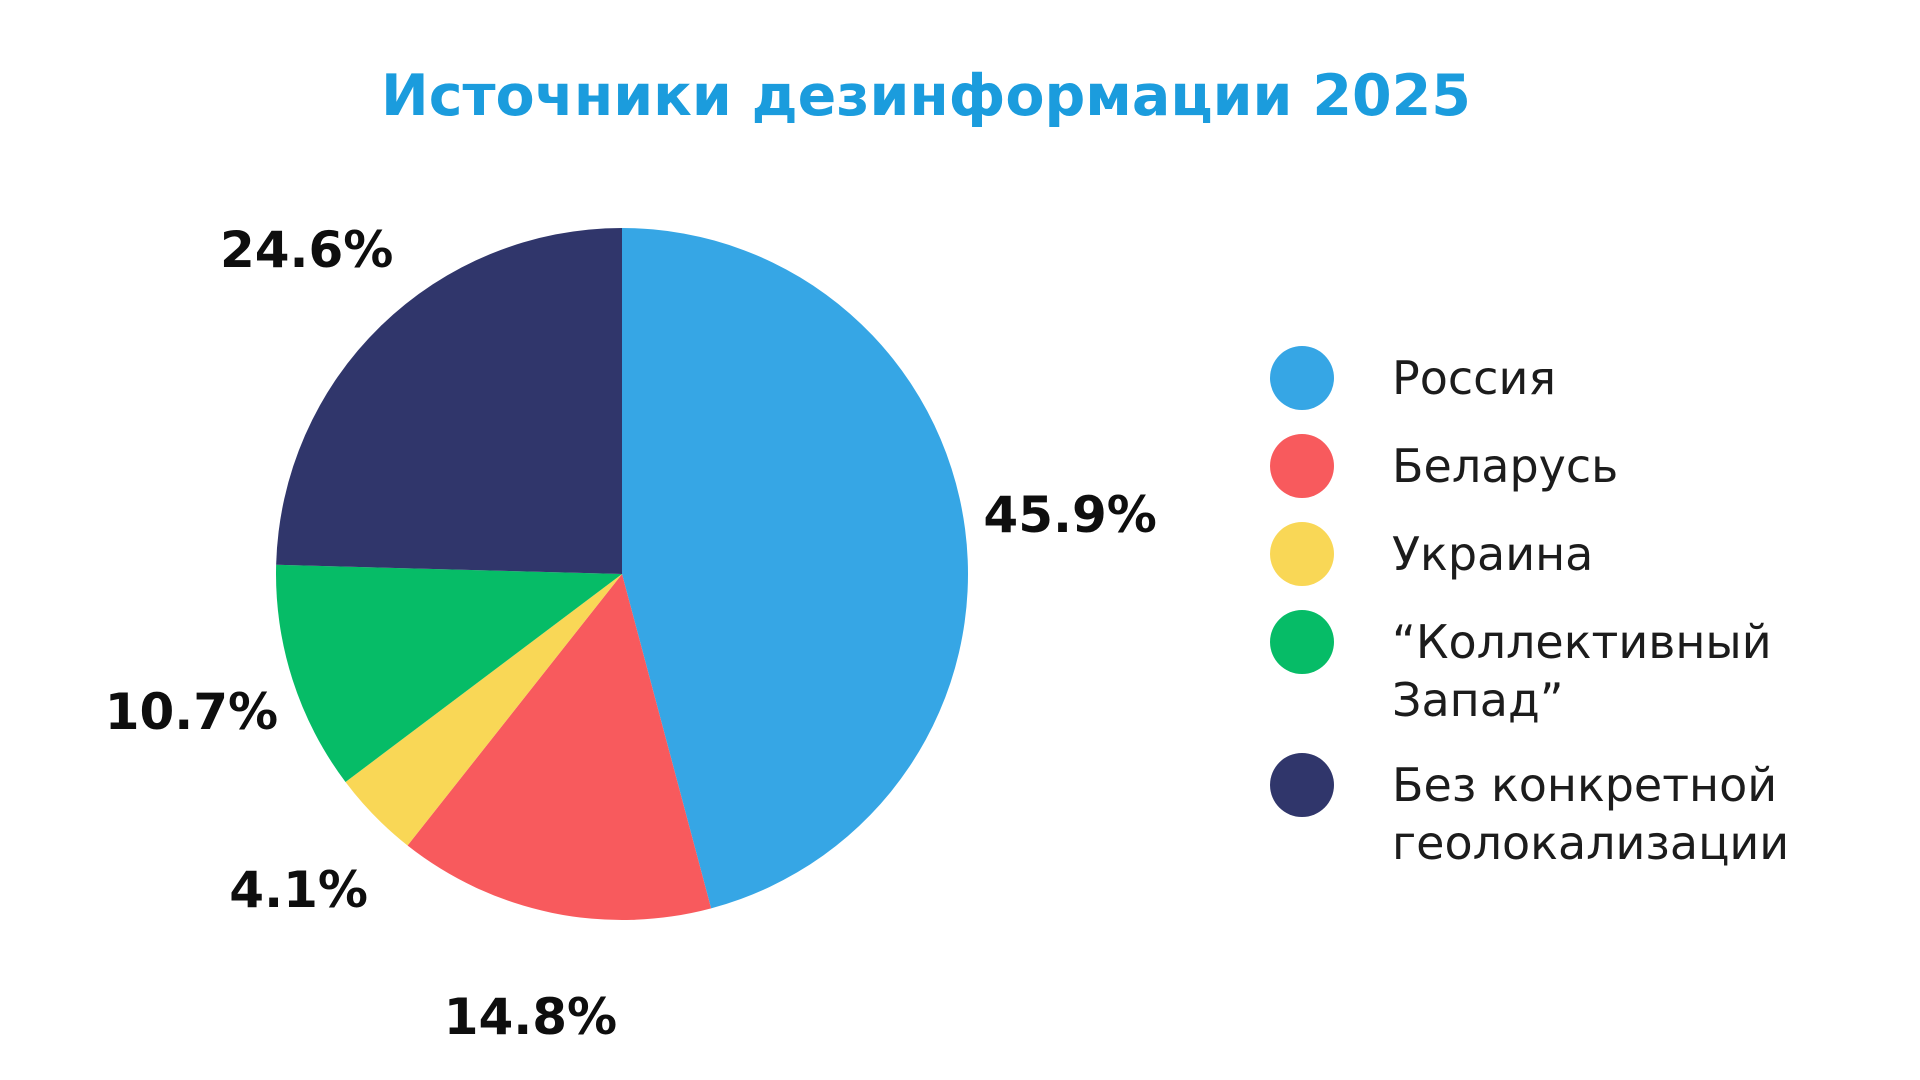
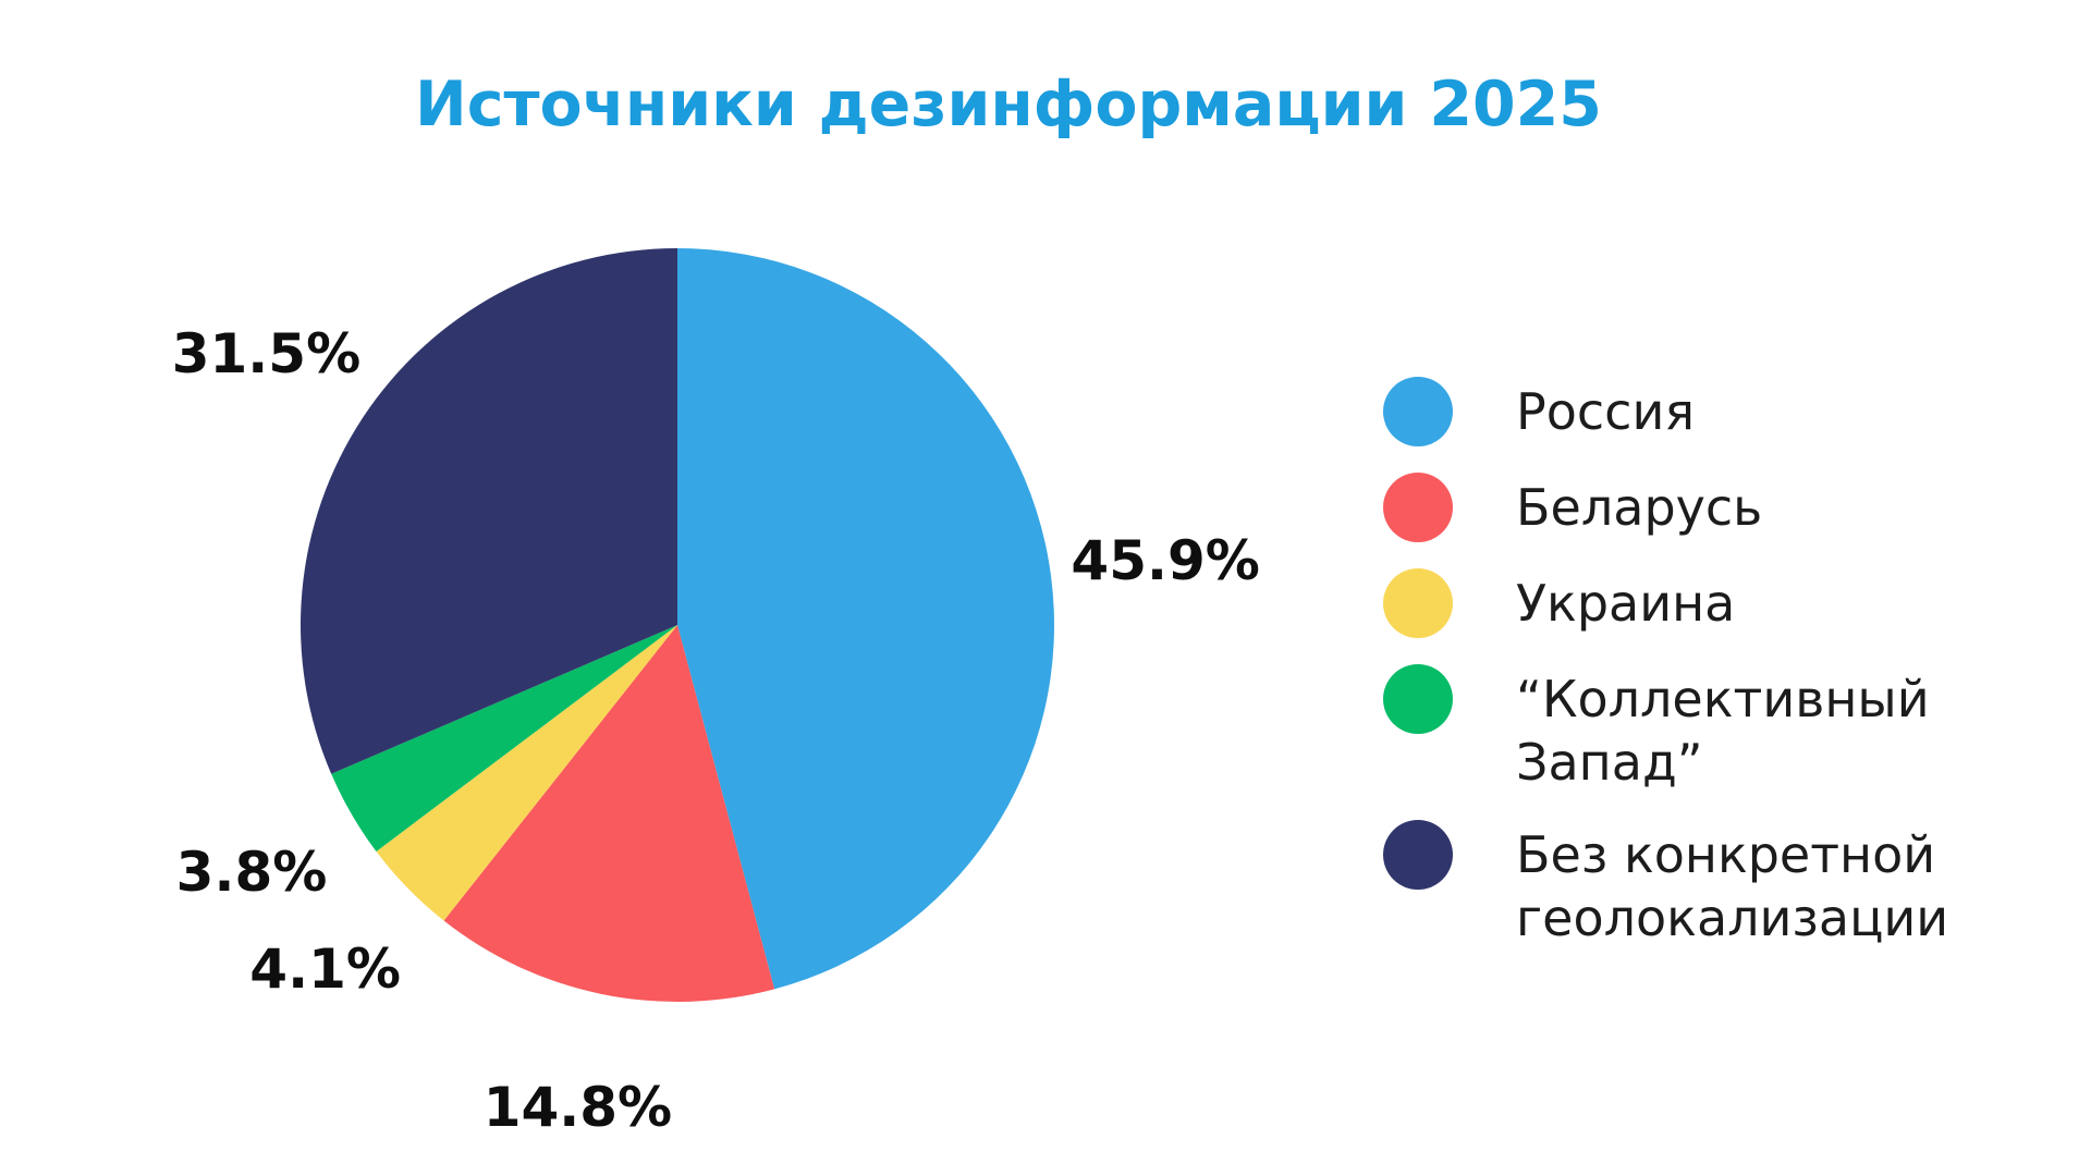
“Коллективный Запад”: 10.7% -> 3.8%
Без конкретной геолокализации: 24.6% -> 31.5%
